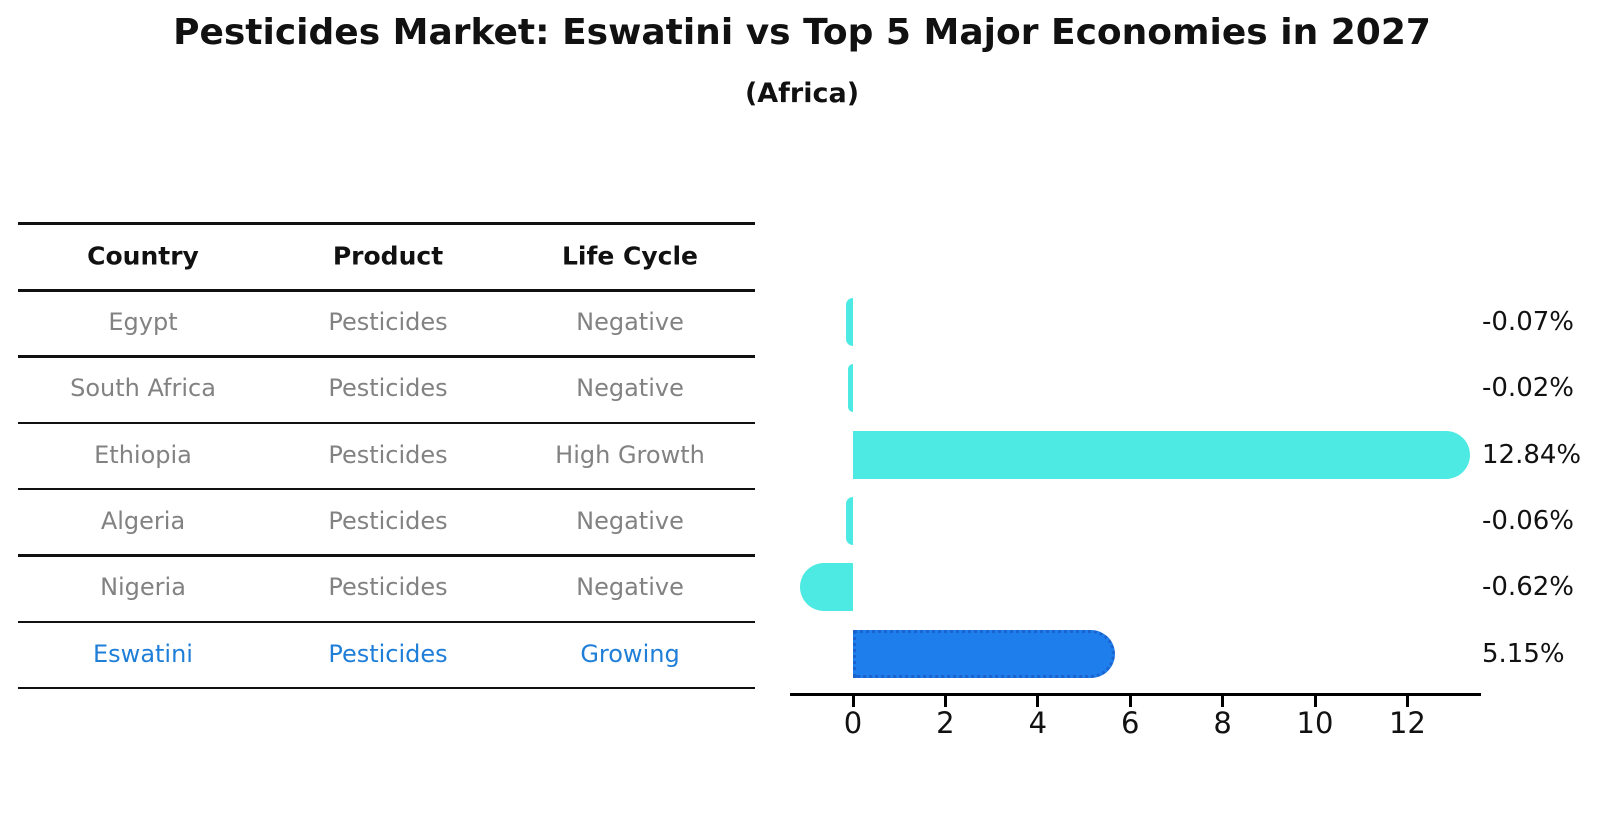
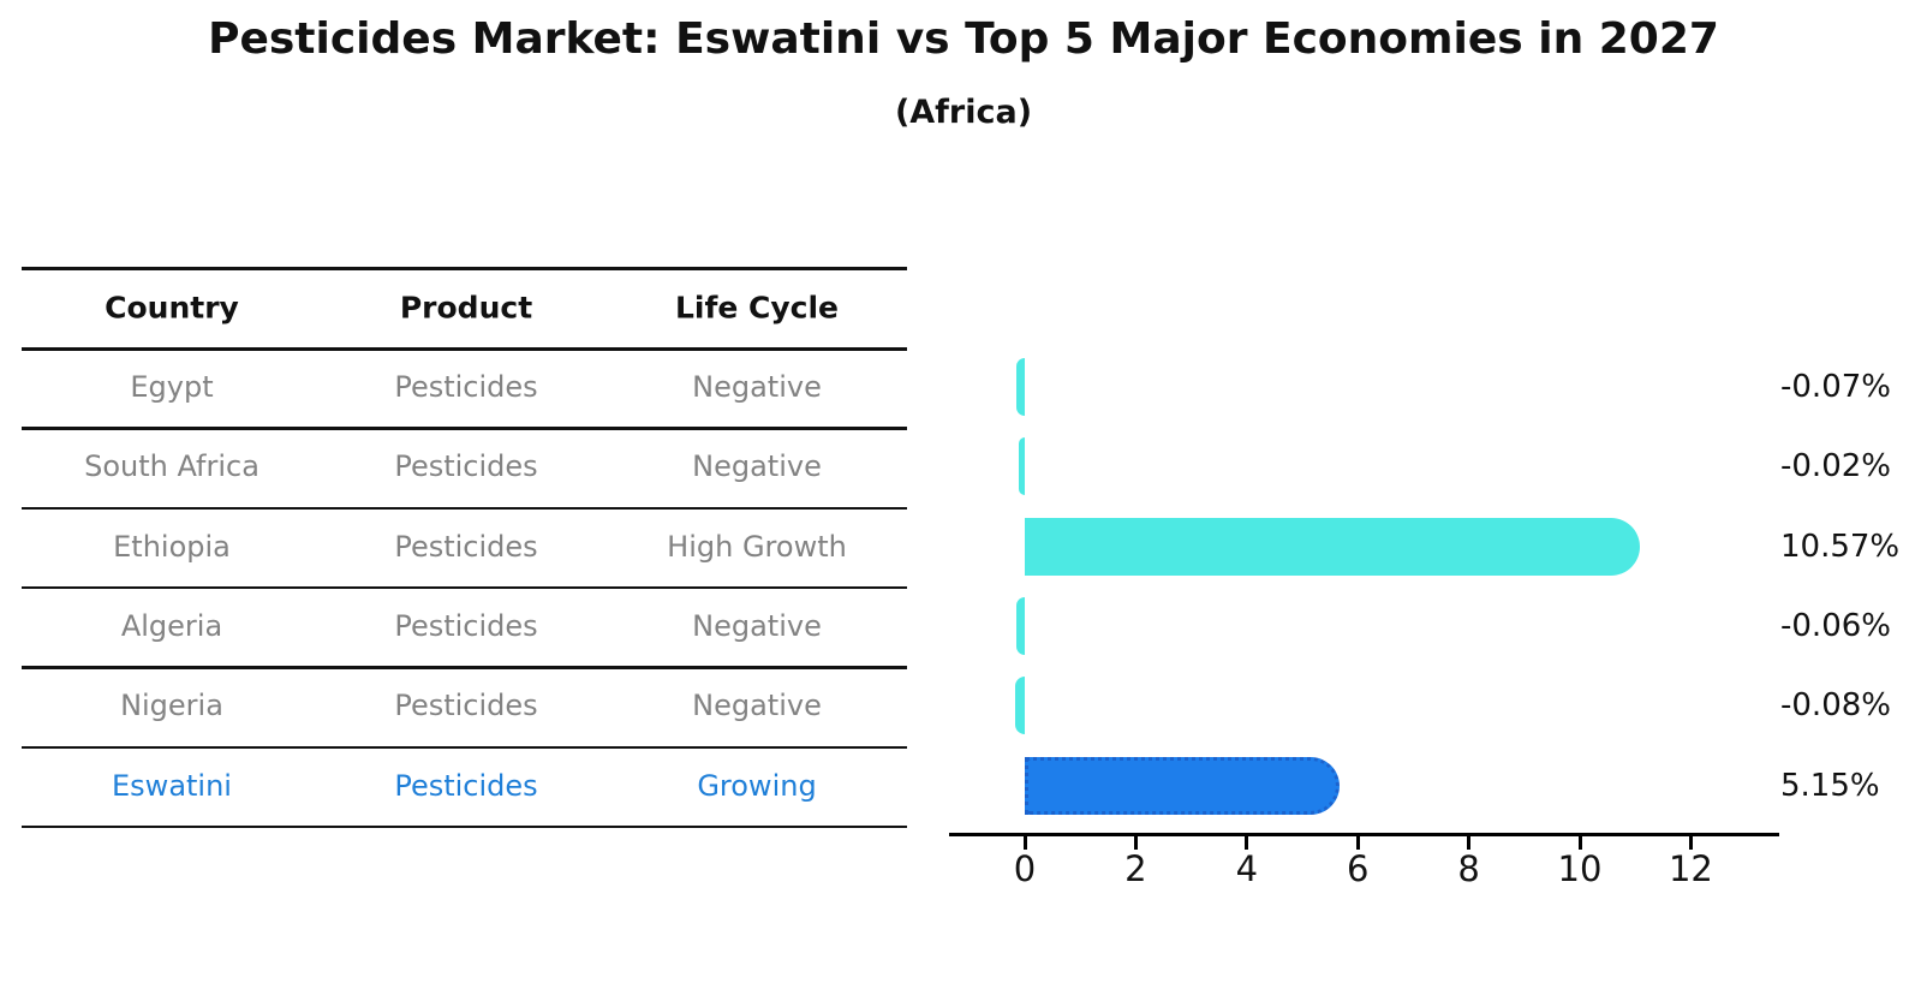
Ethiopia: 12.84% -> 10.57%
Nigeria: -0.62% -> -0.08%
